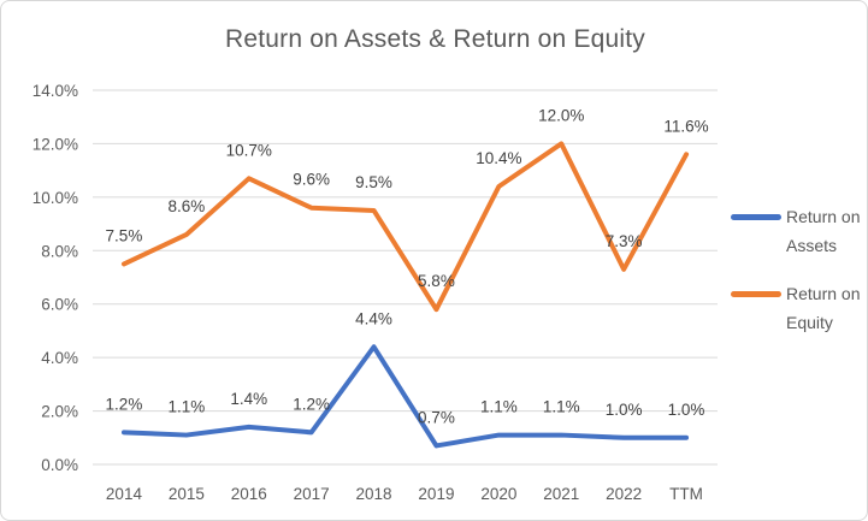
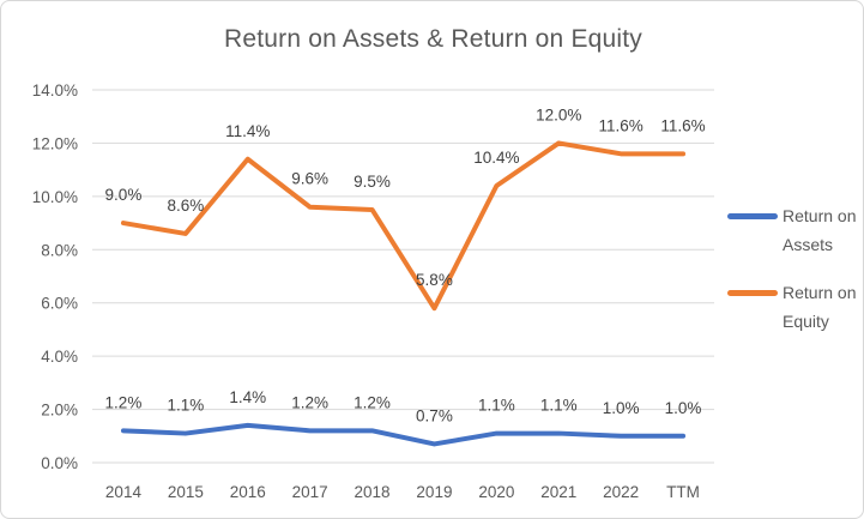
Return on Equity/2014: 7.5% -> 9.0%
Return on Equity/2016: 10.7% -> 11.4%
Return on Assets/2018: 4.4% -> 1.2%
Return on Equity/2022: 7.3% -> 11.6%
